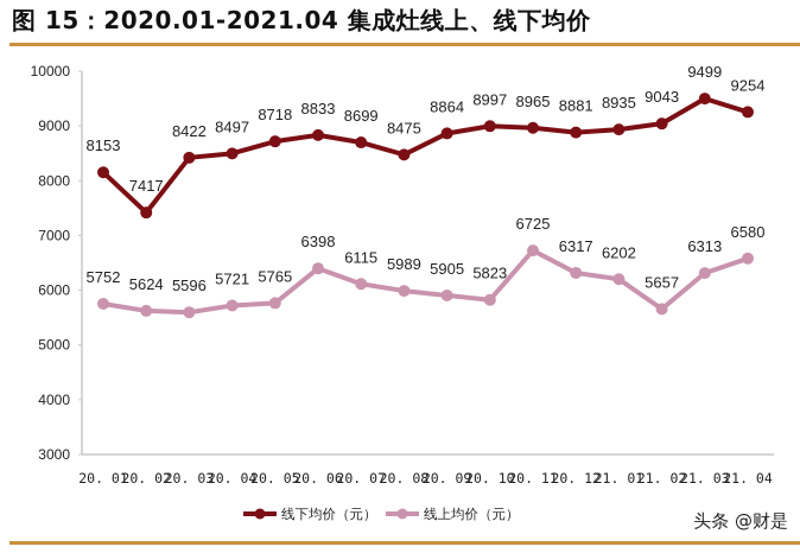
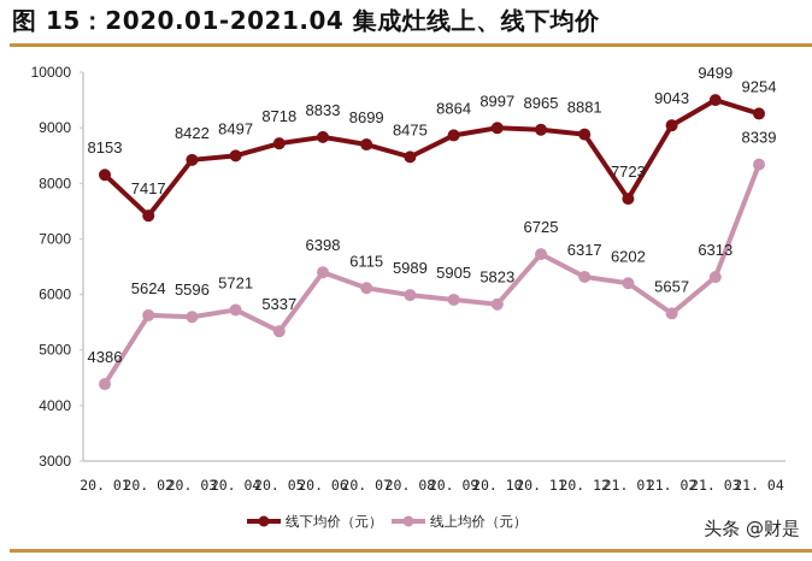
线上均价（元）/20.01: 5752 -> 4386
线上均价（元）/20.05: 5765 -> 5337
线下均价（元）/21.01: 8935 -> 7723
线上均价（元）/21.04: 6580 -> 8339
